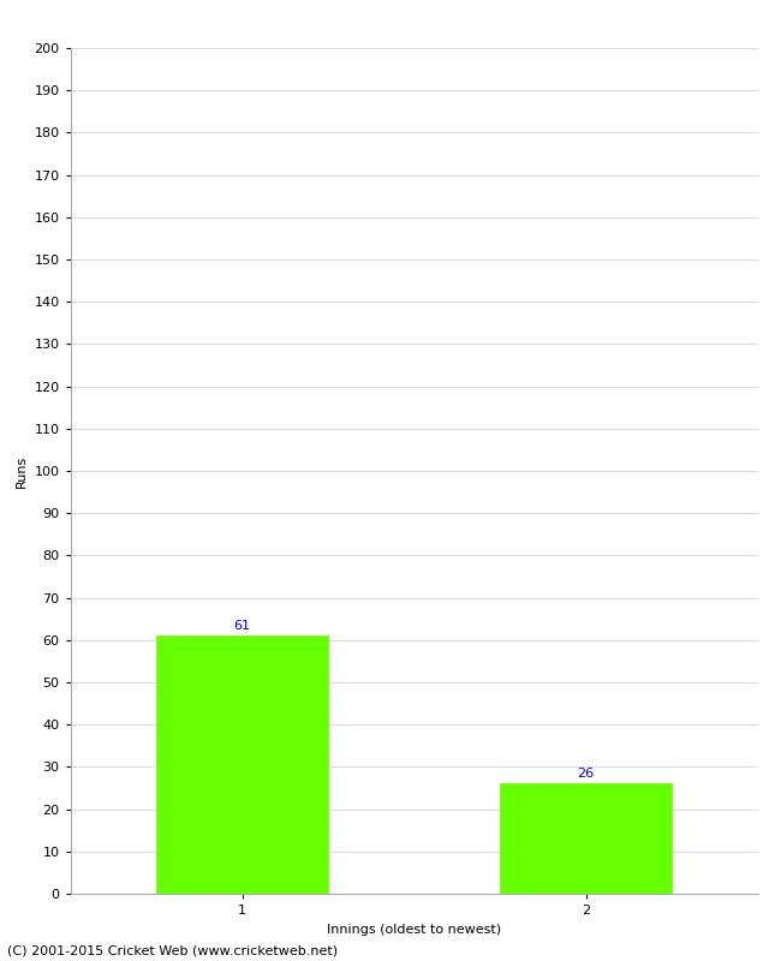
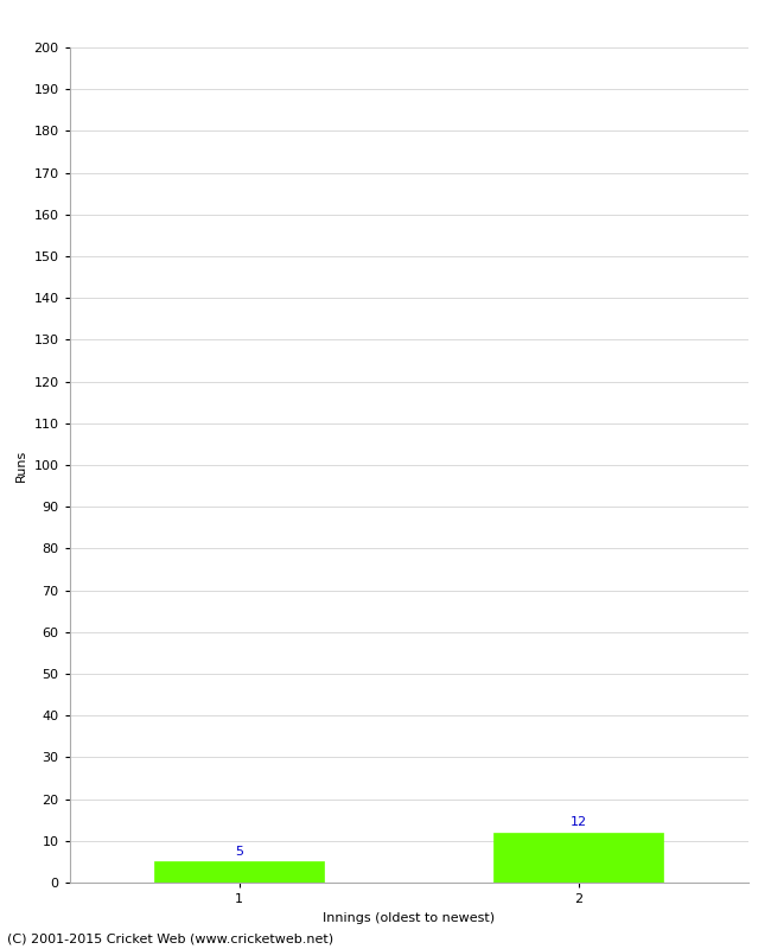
1: 61 -> 5
2: 26 -> 12
